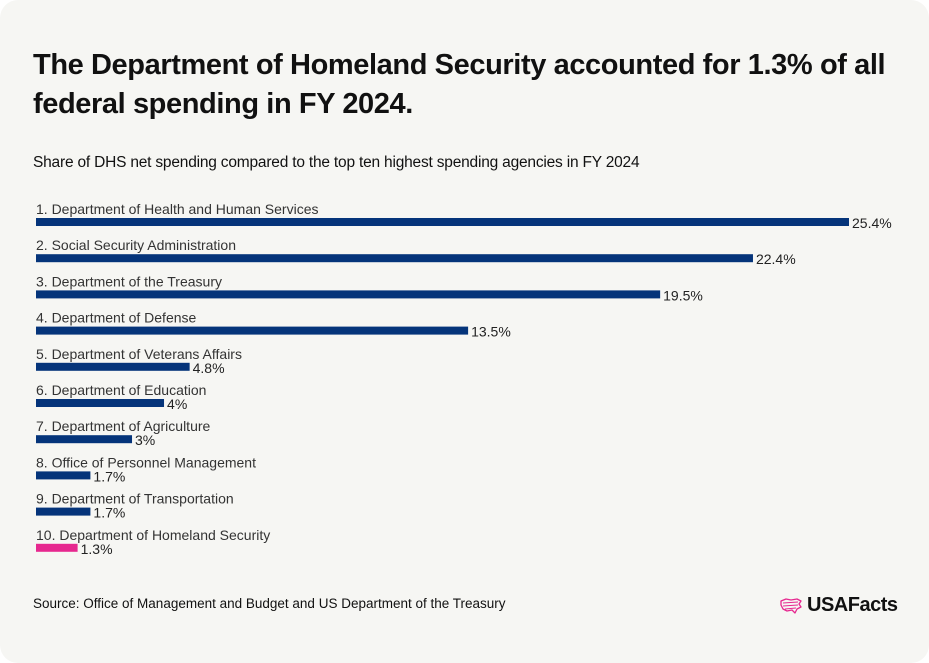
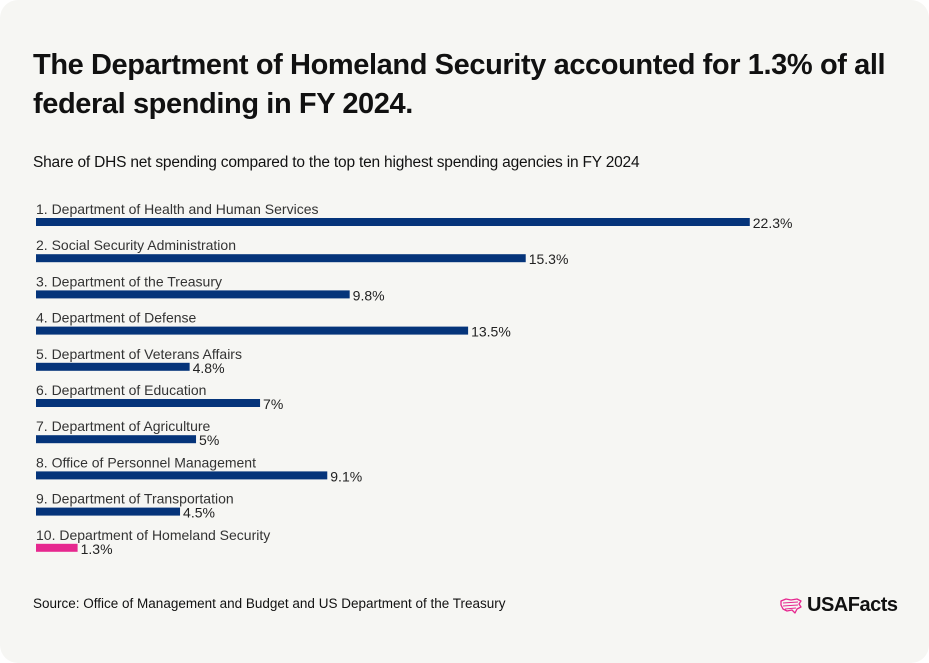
1. Department of Health and Human Services: 25.4% -> 22.3%
2. Social Security Administration: 22.4% -> 15.3%
3. Department of the Treasury: 19.5% -> 9.8%
6. Department of Education: 4% -> 7%
7. Department of Agriculture: 3% -> 5%
8. Office of Personnel Management: 1.7% -> 9.1%
9. Department of Transportation: 1.7% -> 4.5%
